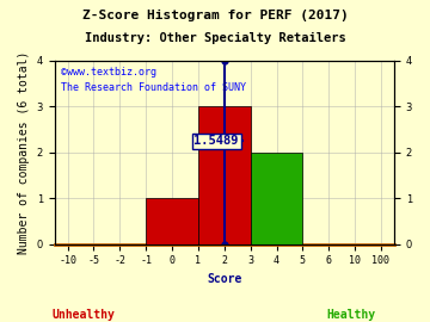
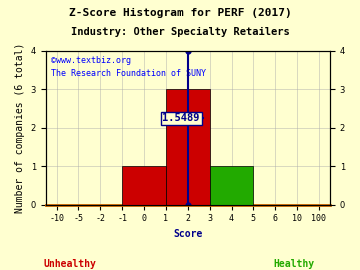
4: 2 -> 1
